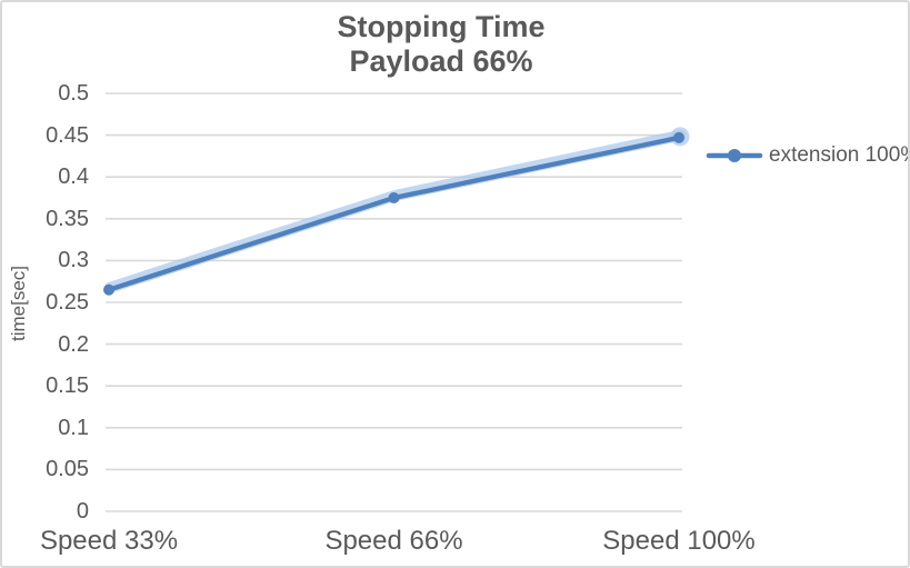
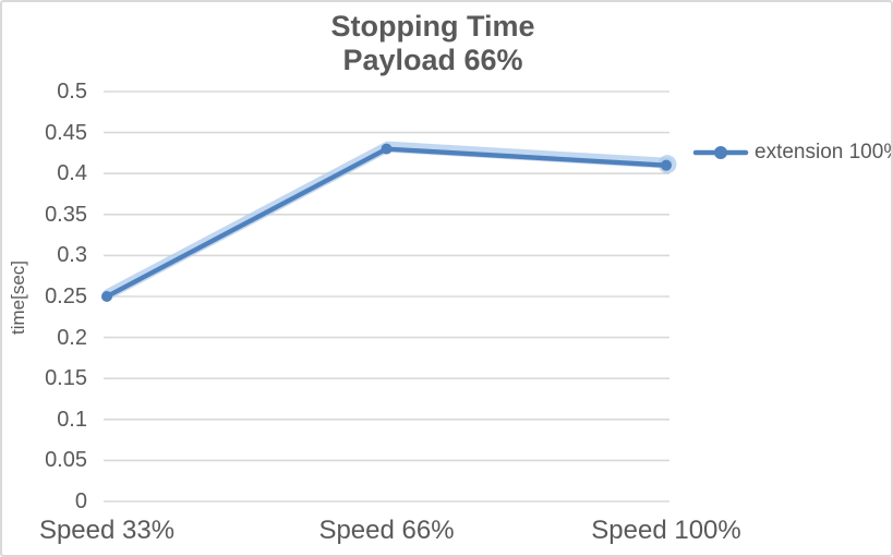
Speed 33%: 0.27 -> 0.25
Speed 66%: 0.38 -> 0.43
Speed 100%: 0.45 -> 0.41
